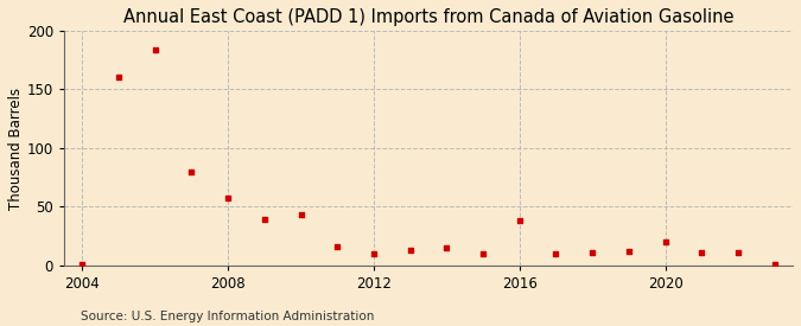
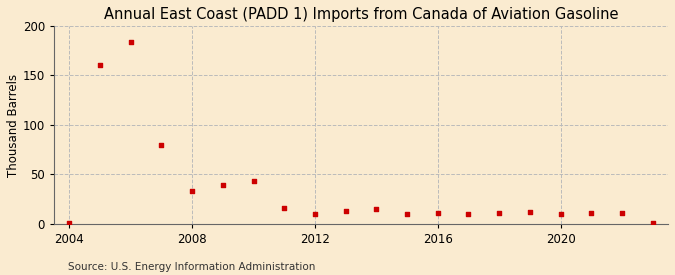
2008: 58 -> 33
2016: 38 -> 11
2020: 20 -> 10
